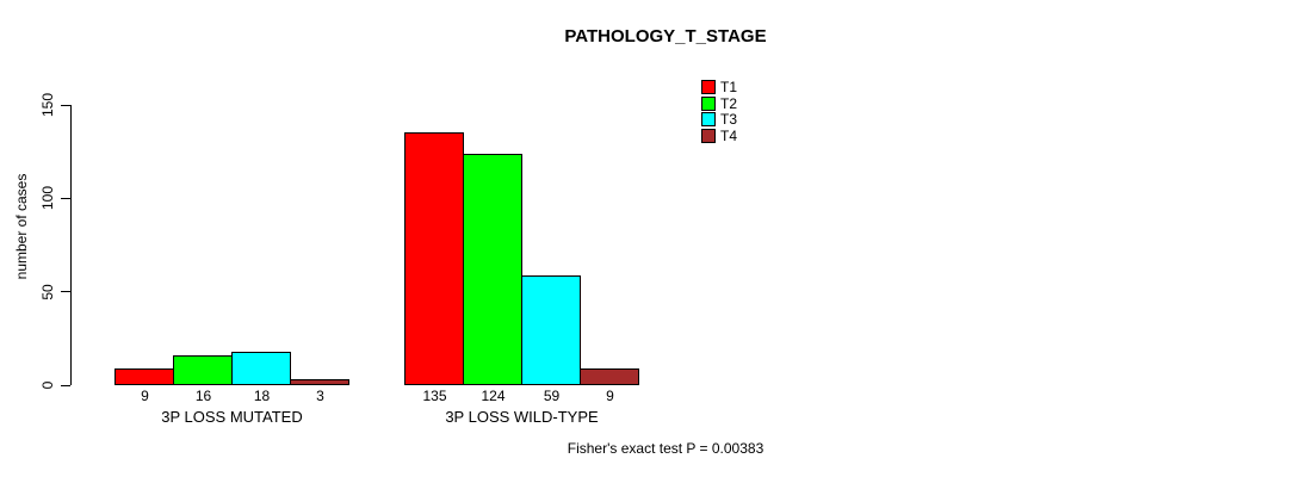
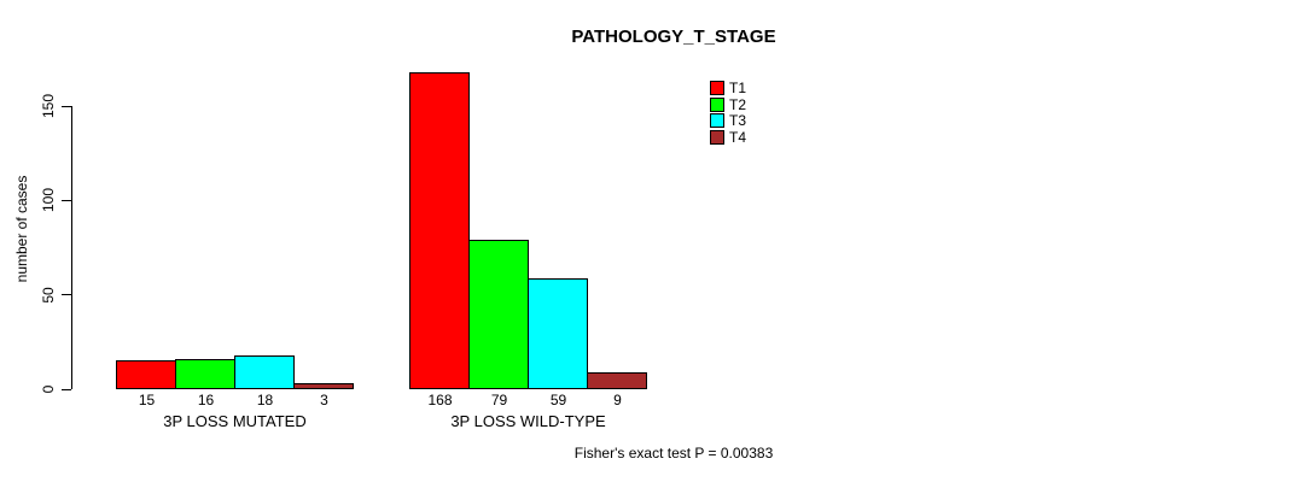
T1/3P LOSS MUTATED: 9 -> 15
T1/3P LOSS WILD-TYPE: 135 -> 168
T2/3P LOSS WILD-TYPE: 124 -> 79
